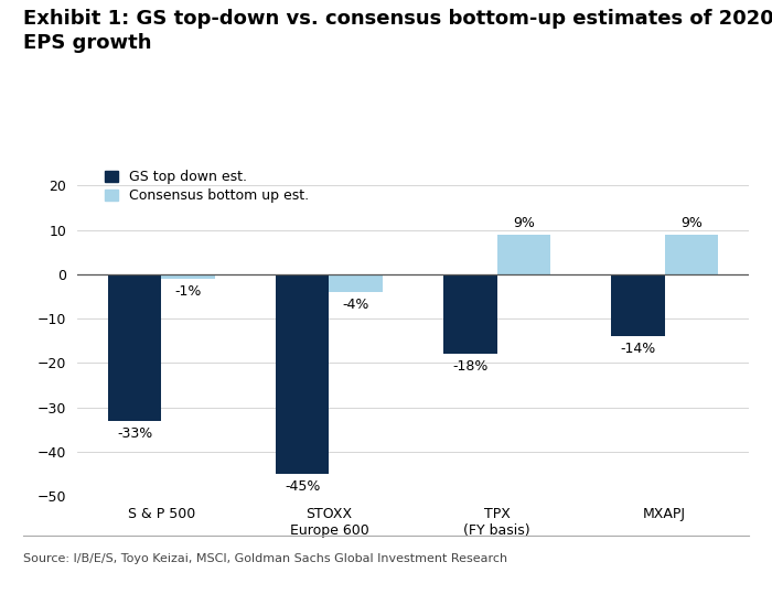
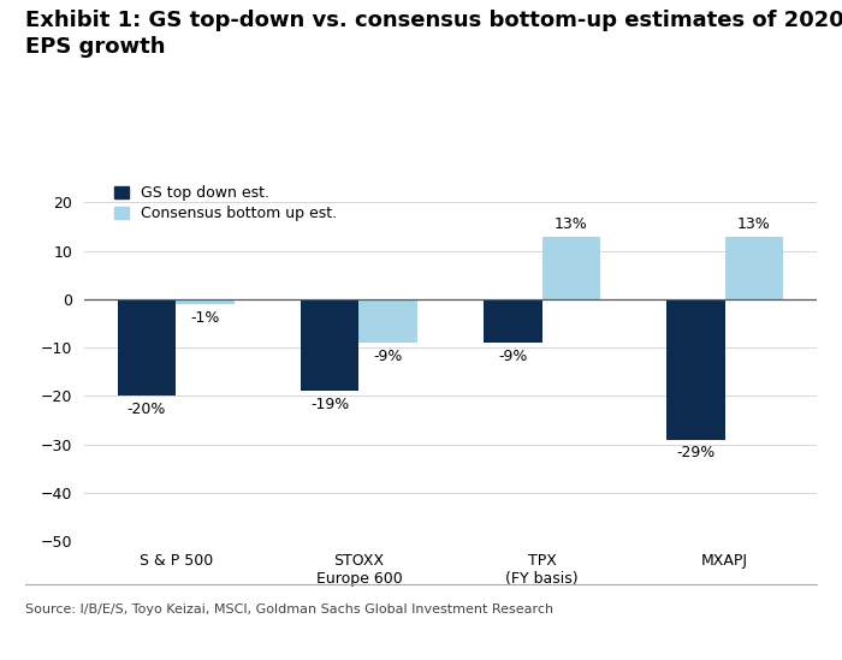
GS top down est./S & P 500: -33% -> -20%
GS top down est./STOXX Europe 600: -45% -> -19%
Consensus bottom up est./STOXX Europe 600: -4% -> -9%
GS top down est./TPX (FY basis): -18% -> -9%
Consensus bottom up est./TPX (FY basis): 9% -> 13%
GS top down est./MXAPJ: -14% -> -29%
Consensus bottom up est./MXAPJ: 9% -> 13%
